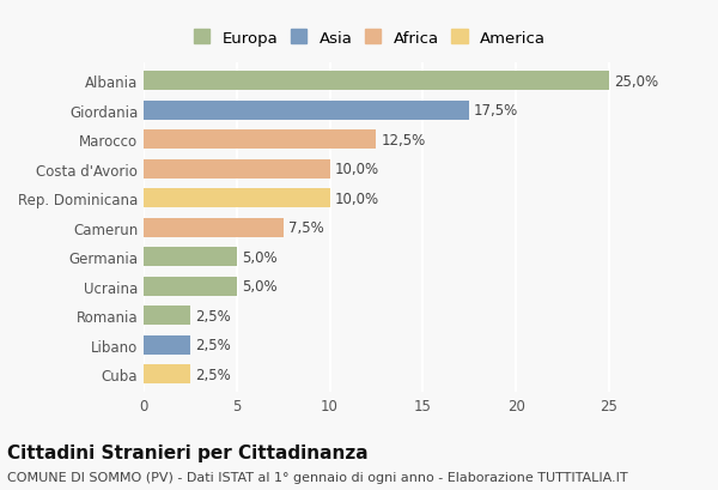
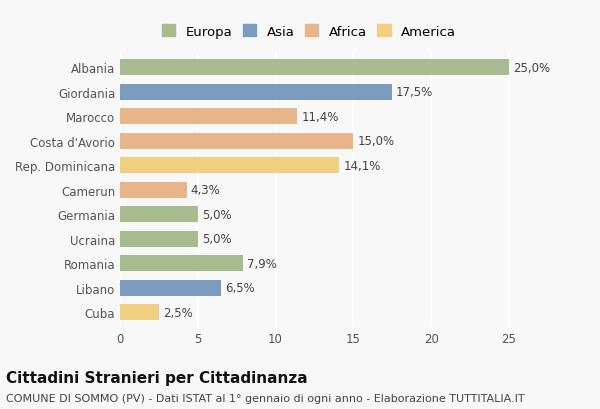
Marocco: 12,5% -> 11,4%
Costa d'Avorio: 10,0% -> 15,0%
Rep. Dominicana: 10,0% -> 14,1%
Camerun: 7,5% -> 4,3%
Romania: 2,5% -> 7,9%
Libano: 2,5% -> 6,5%
